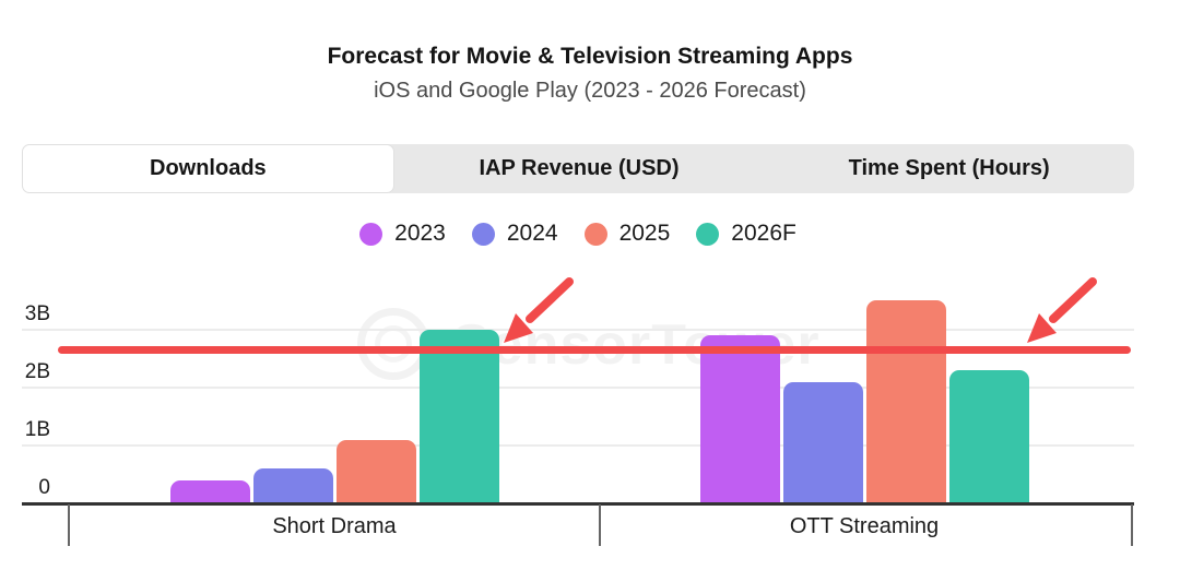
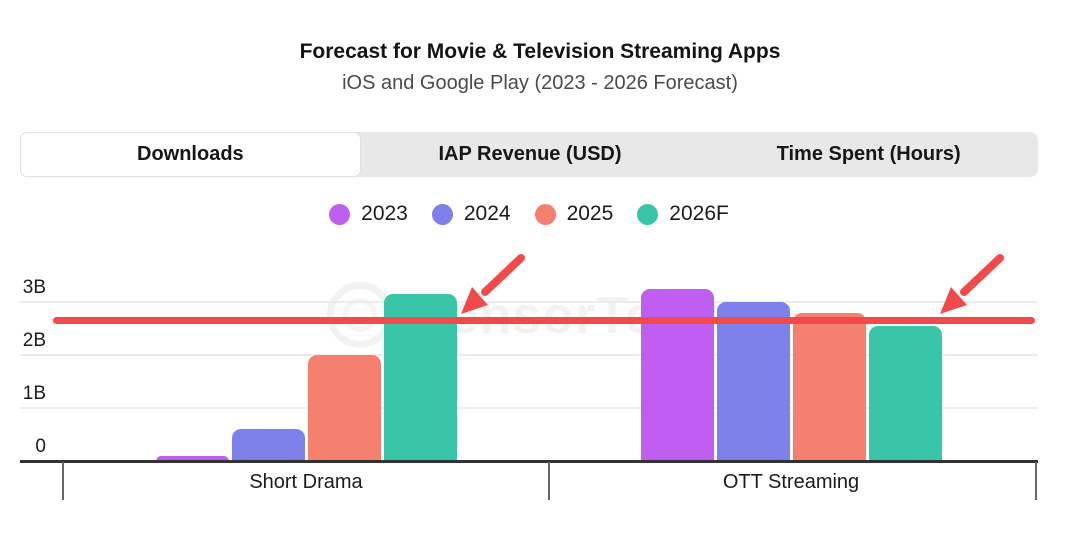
2023/Short Drama: 0.4B -> 0.1B
2025/Short Drama: 1.1B -> 2.0B
2026F/Short Drama: 3.0B -> 3.1B
2023/OTT Streaming: 2.9B -> 3.2B
2024/OTT Streaming: 2.1B -> 3.0B
2025/OTT Streaming: 3.5B -> 2.8B
2026F/OTT Streaming: 2.3B -> 2.5B
